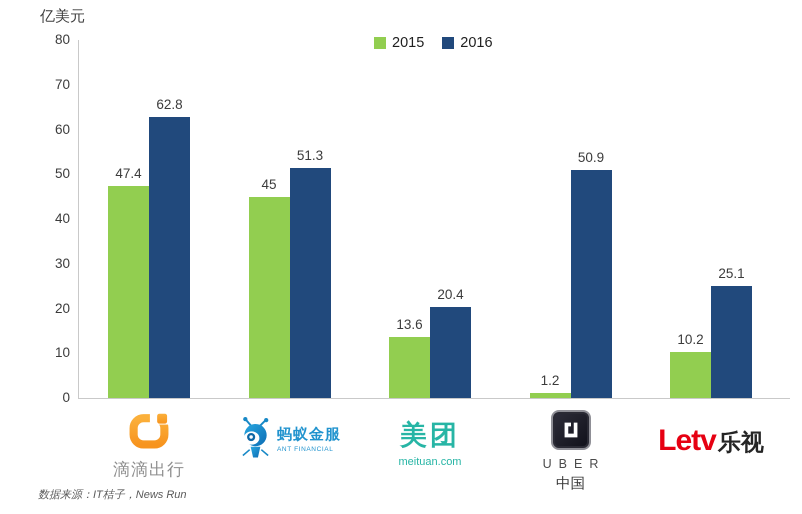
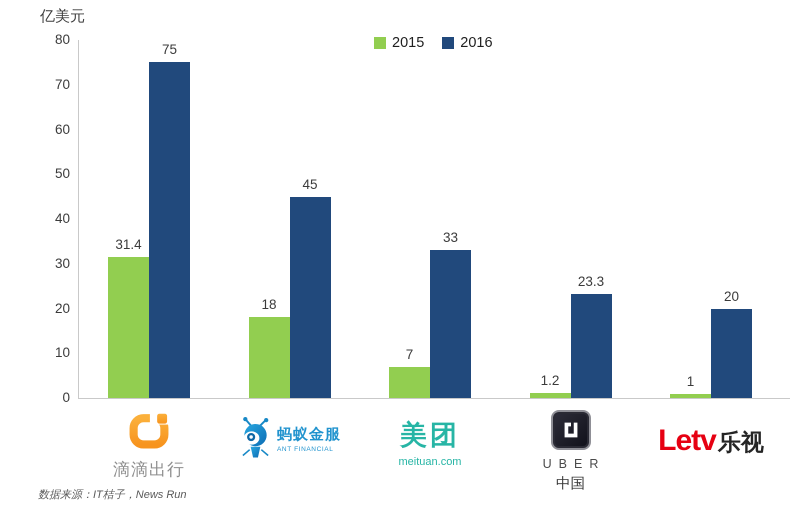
2015/滴滴出行: 47.4 -> 31.4
2016/滴滴出行: 62.8 -> 75
2015/蚂蚁金服 ANT FINANCIAL: 45 -> 18
2016/蚂蚁金服 ANT FINANCIAL: 51.3 -> 45
2015/美团 meituan.com: 13.6 -> 7
2016/美团 meituan.com: 20.4 -> 33
2016/UBER 中国: 50.9 -> 23.3
2015/Letv 乐视: 10.2 -> 1
2016/Letv 乐视: 25.1 -> 20
